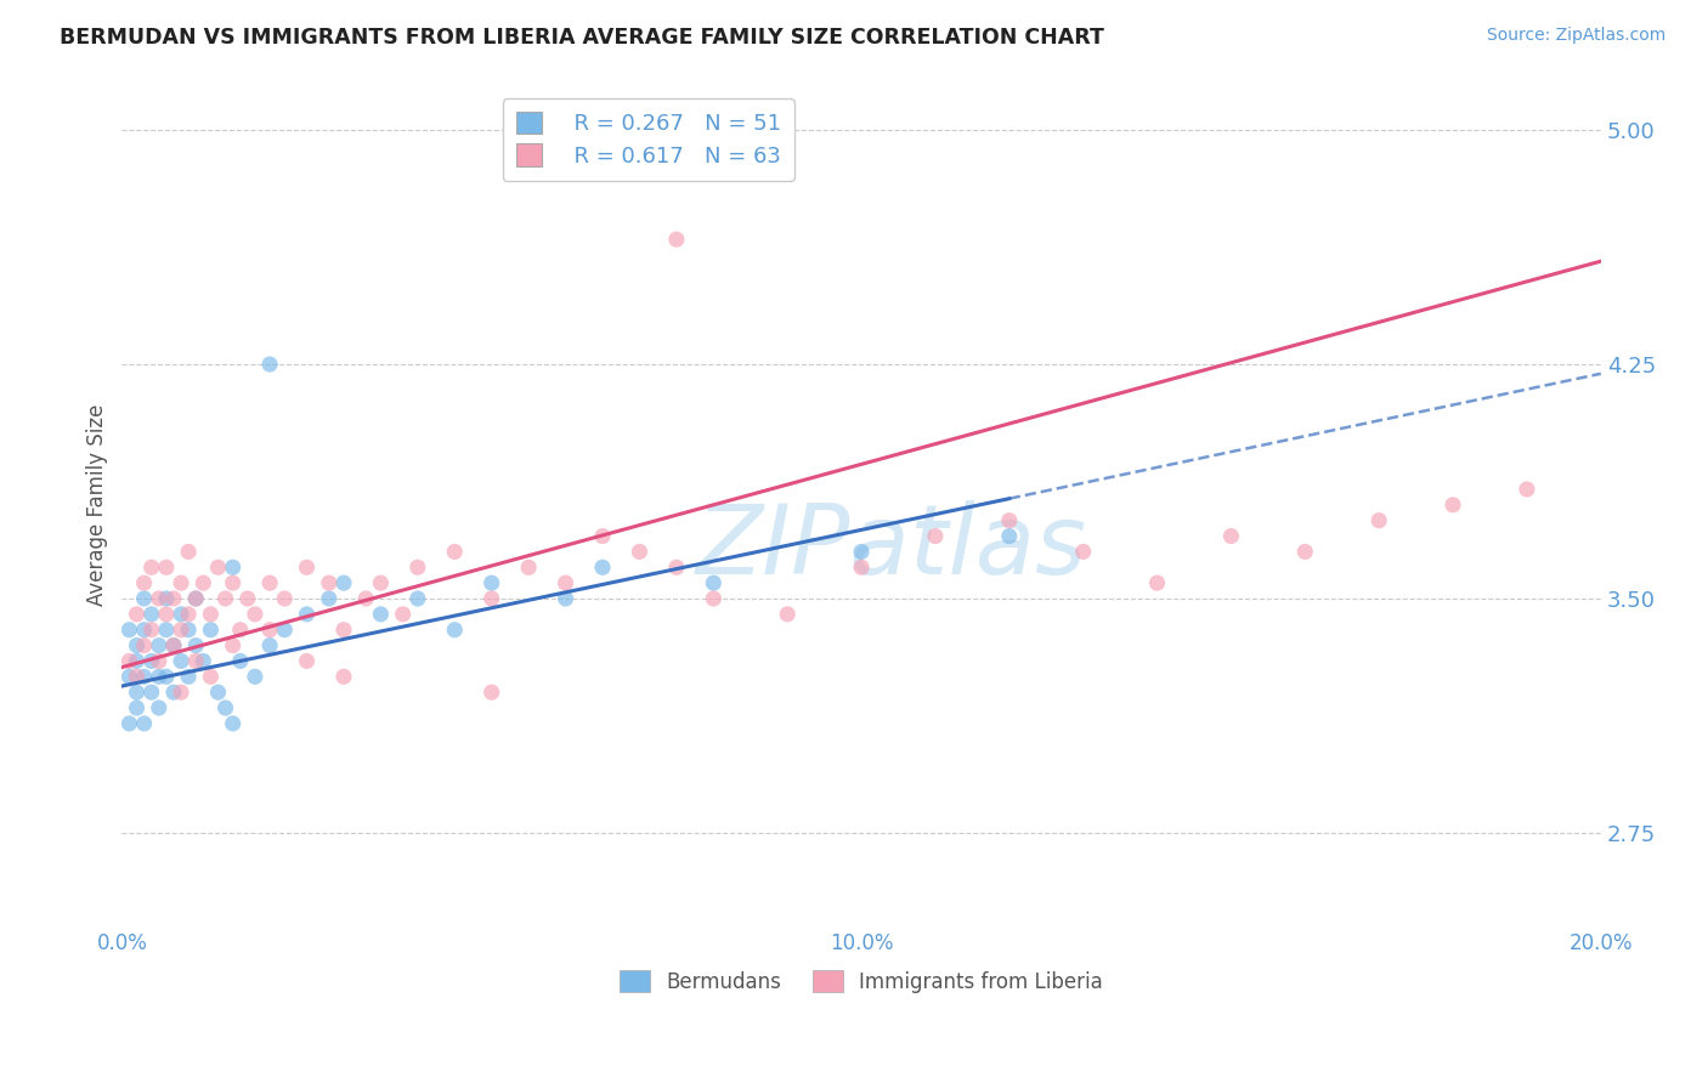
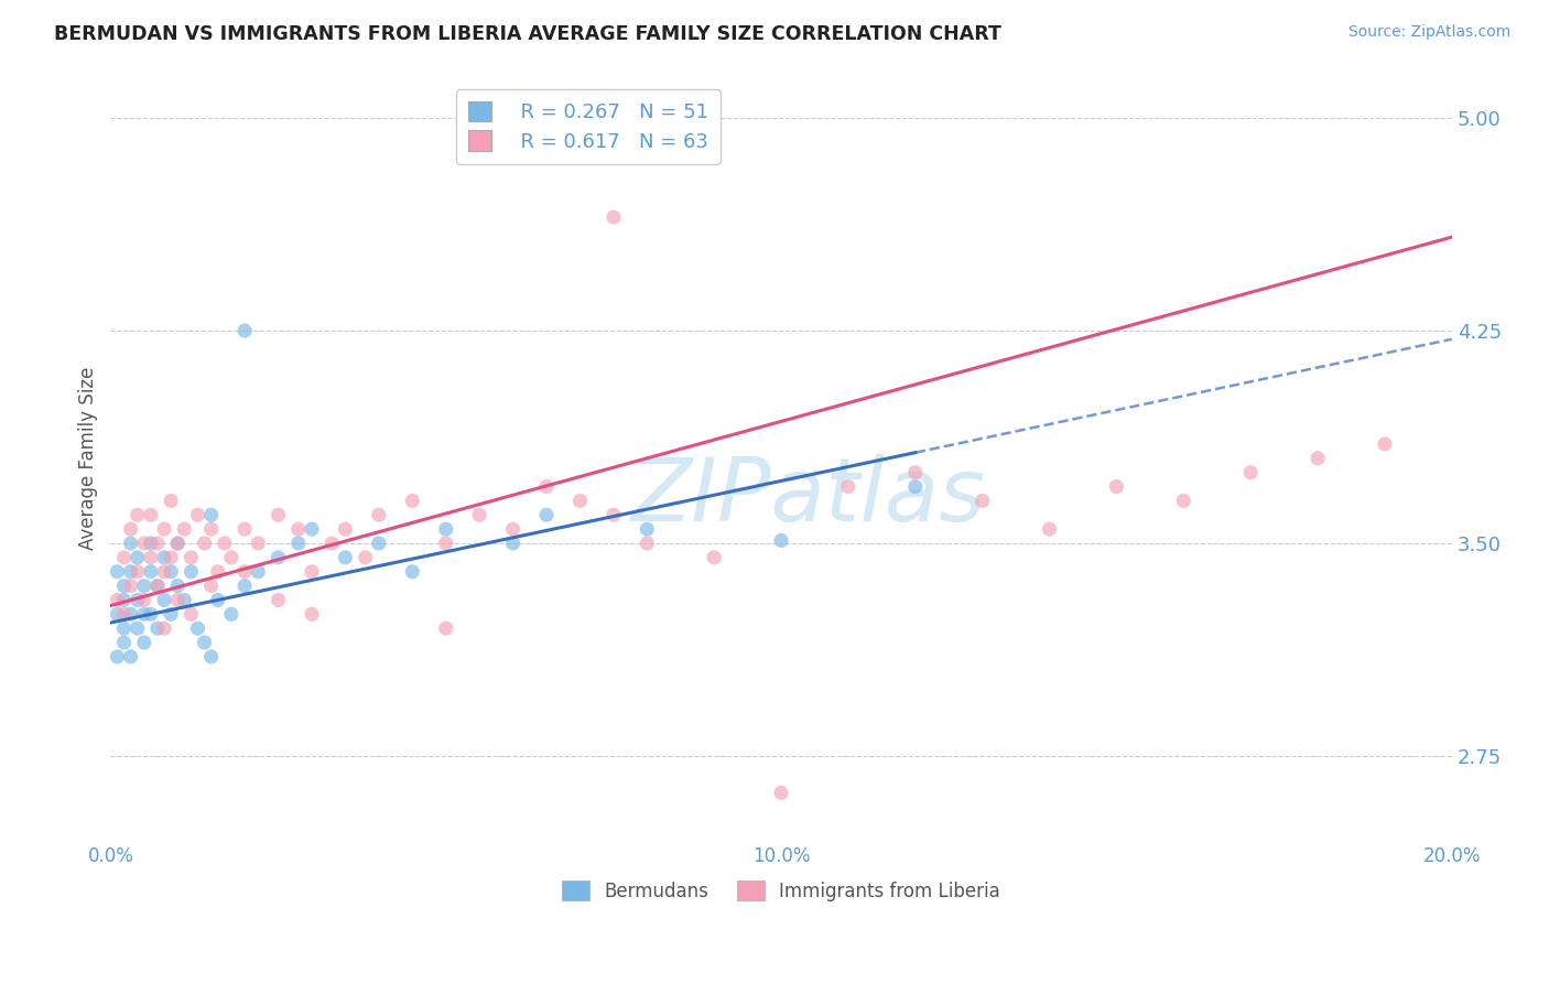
Bermudans/10.0%: 3.65 -> 3.51
Immigrants from Liberia/10.0%: 3.60 -> 2.62
